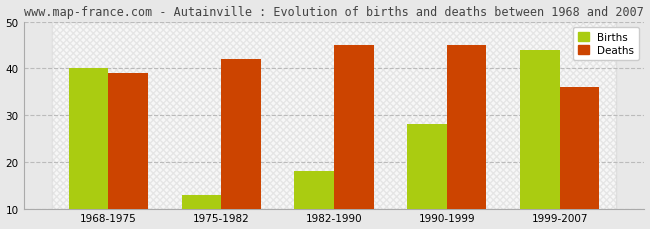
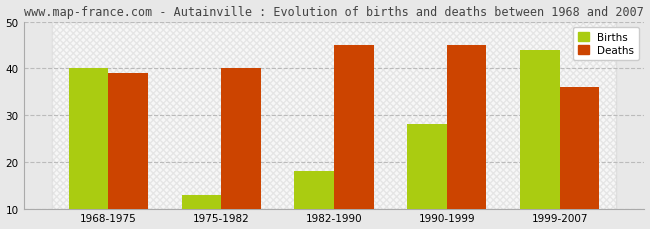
Deaths/1975-1982: 42 -> 40
